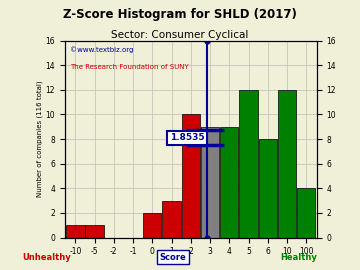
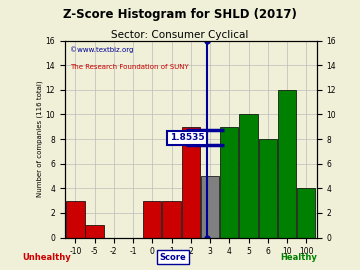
-10: 1 -> 3
0: 2 -> 3
2: 10 -> 9
3: 9 -> 5
5: 12 -> 10
